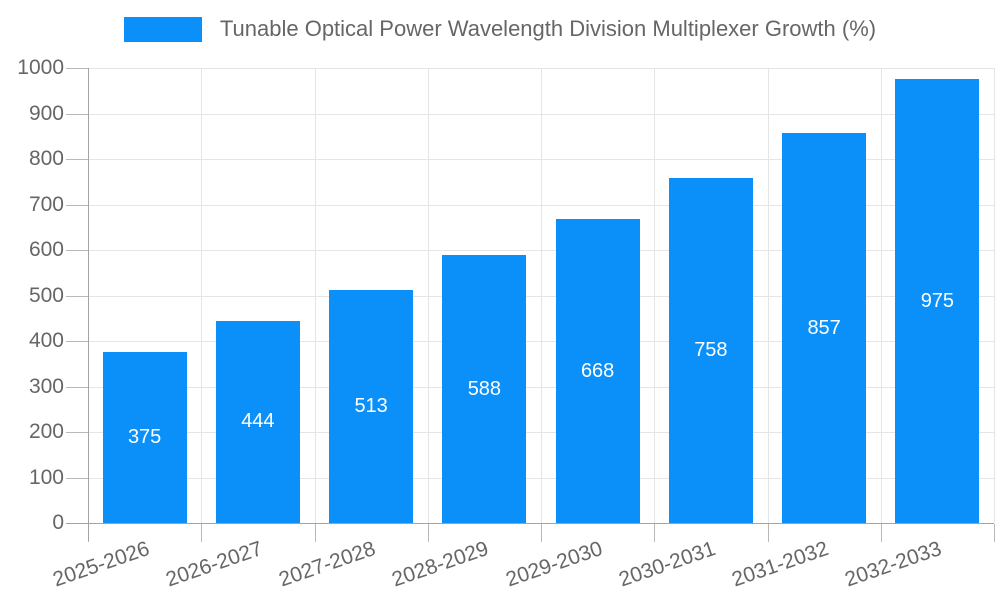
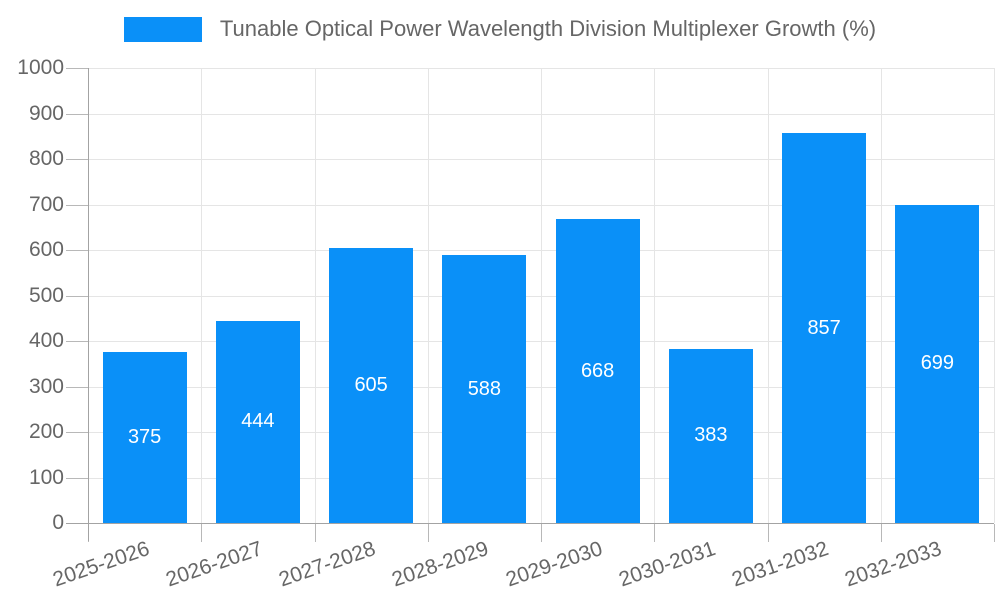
2027-2028: 513 -> 605
2030-2031: 758 -> 383
2032-2033: 975 -> 699
